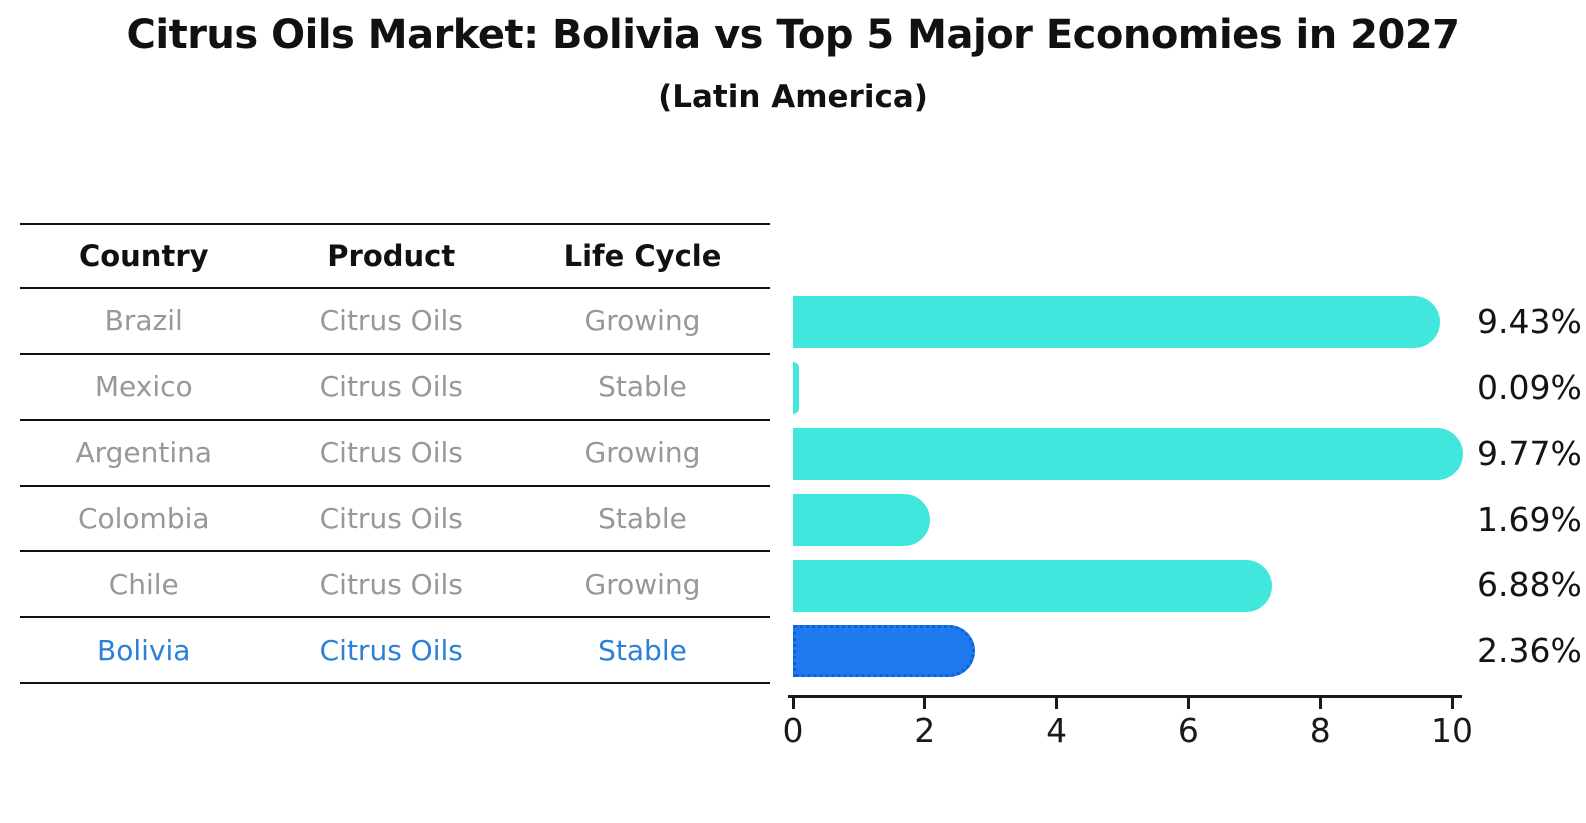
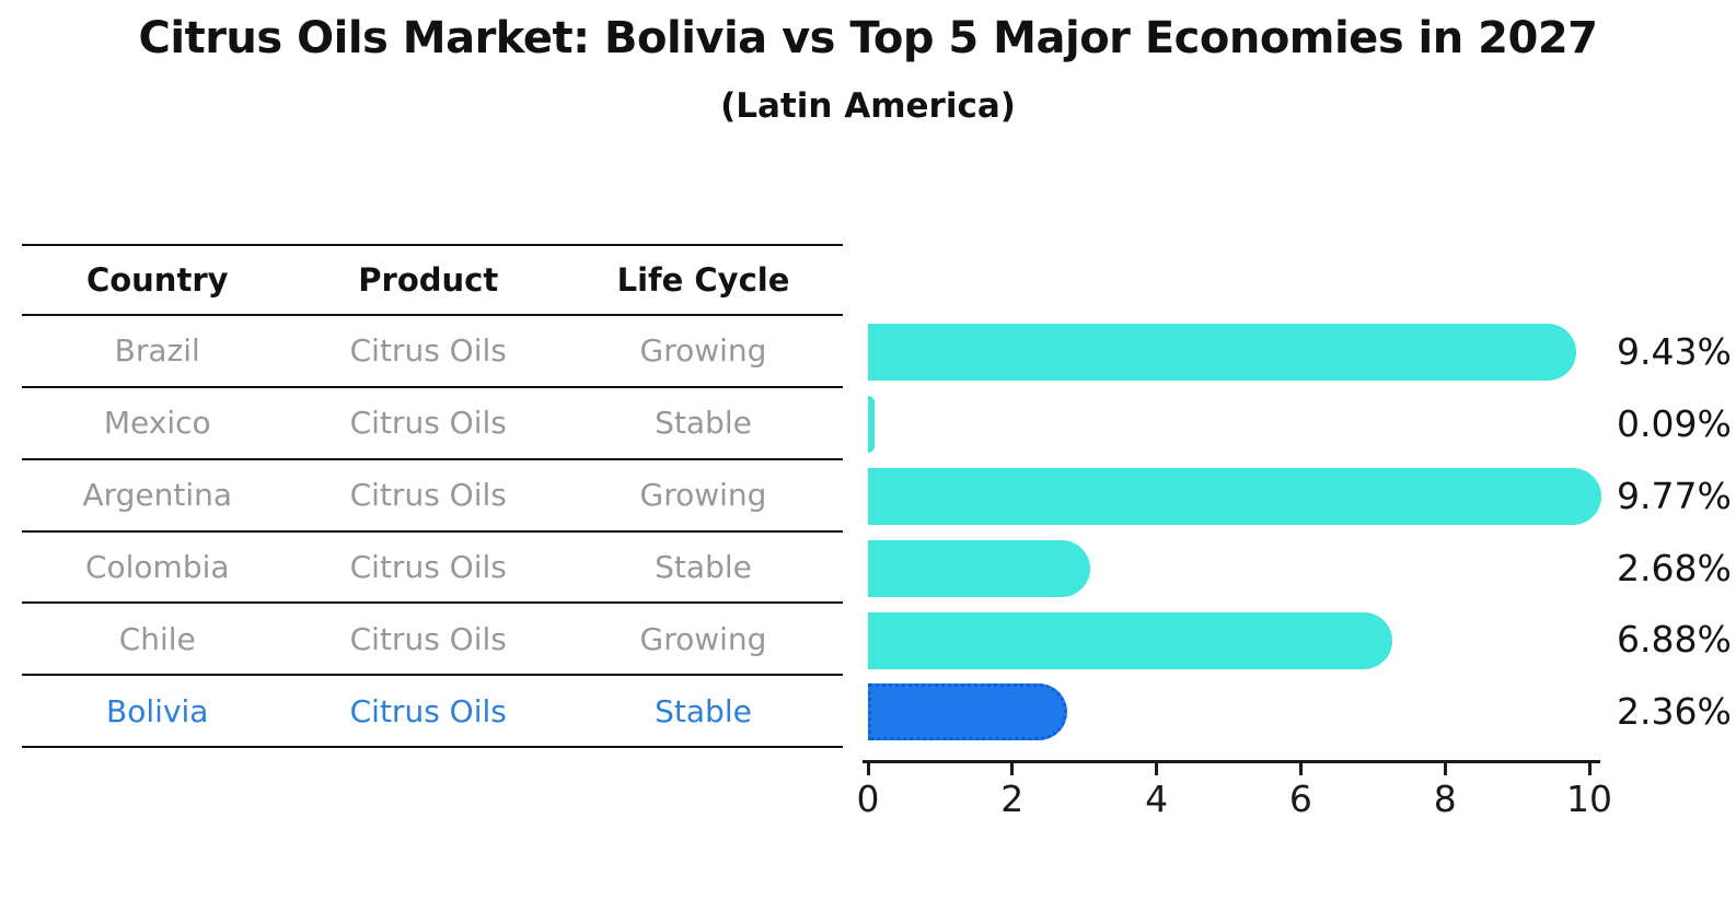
Colombia: 1.69% -> 2.68%
